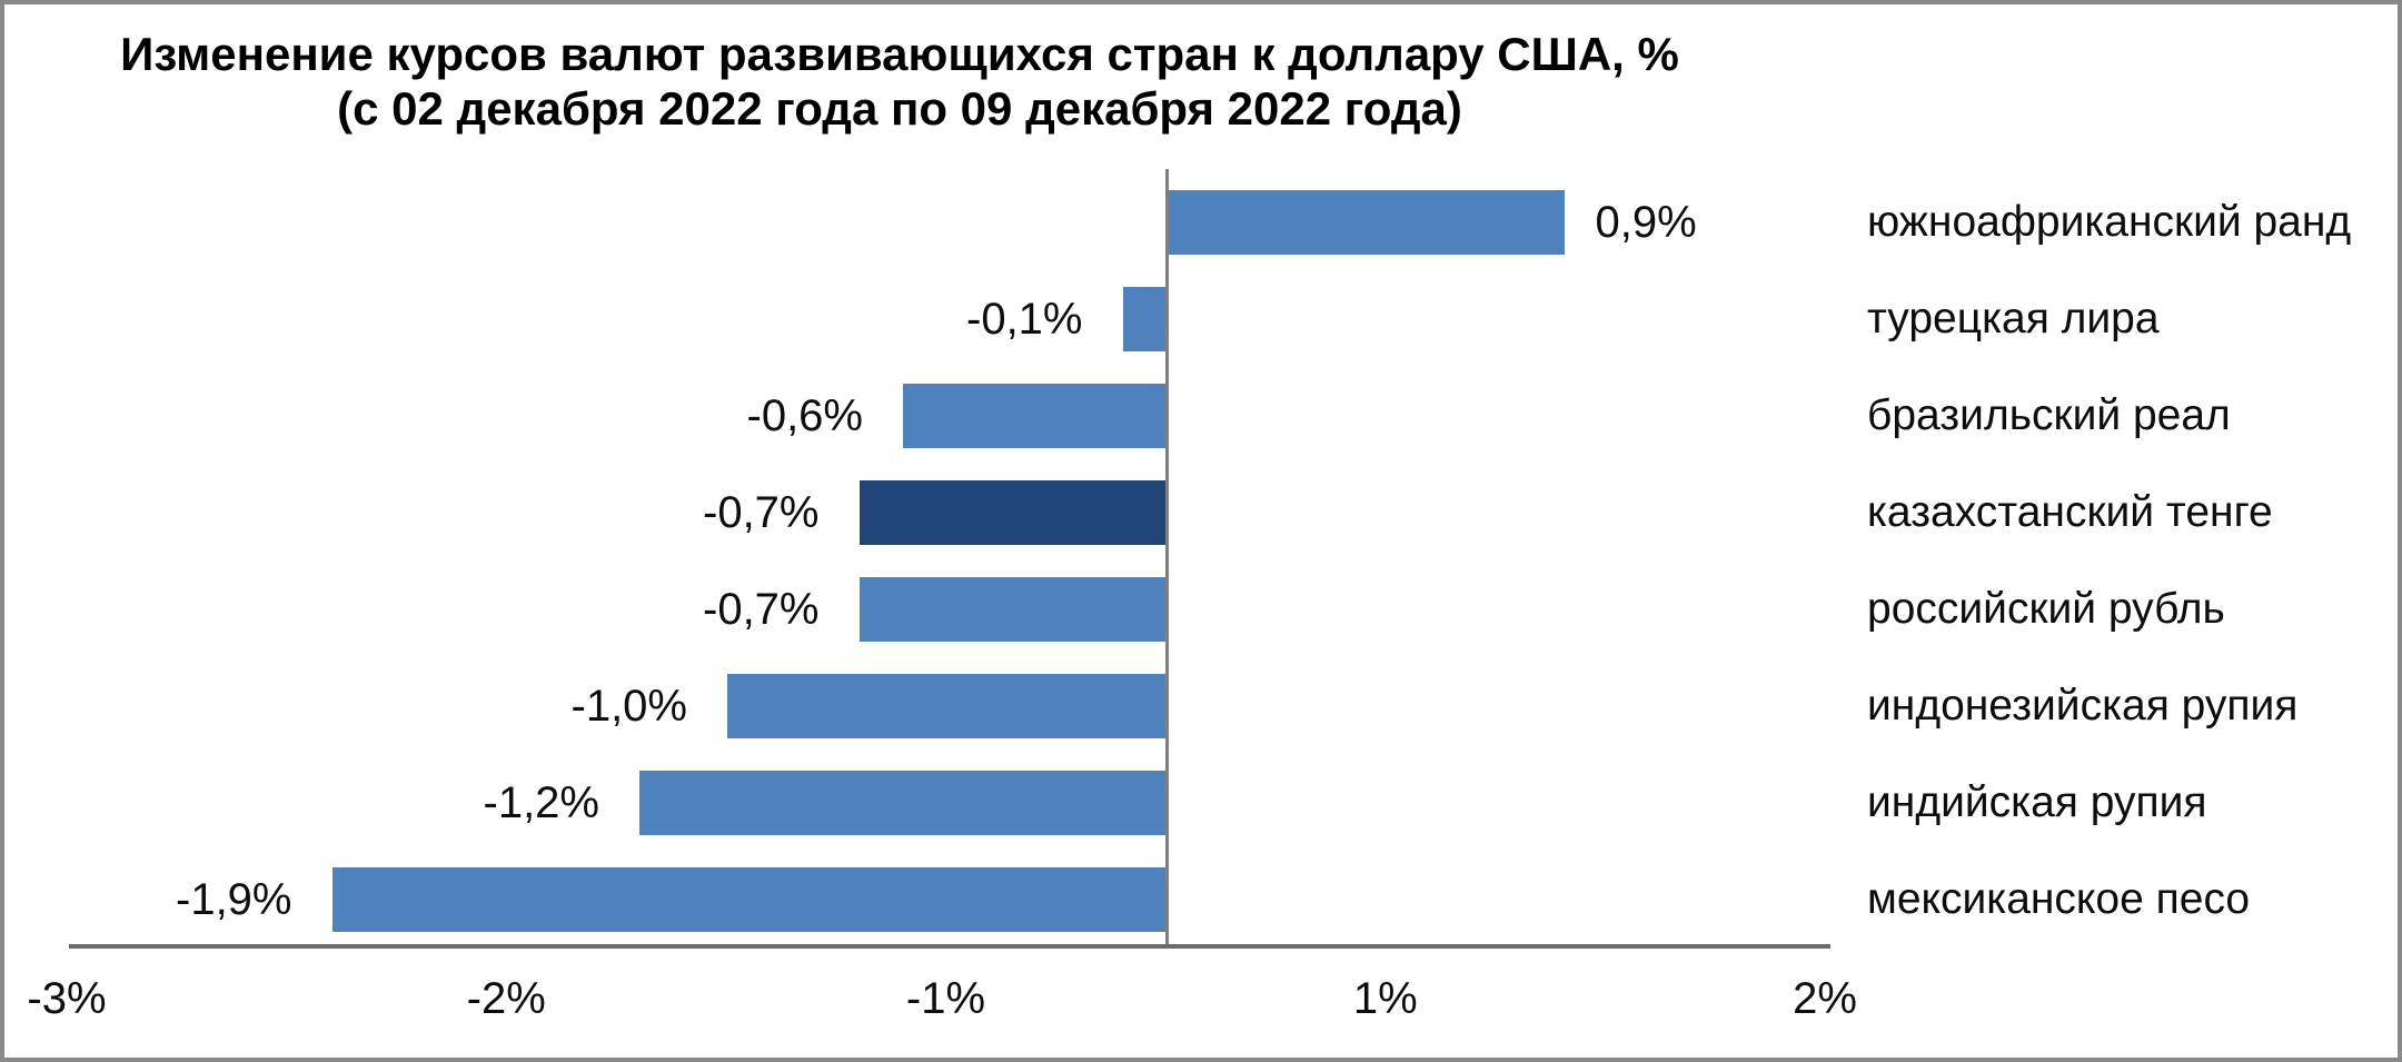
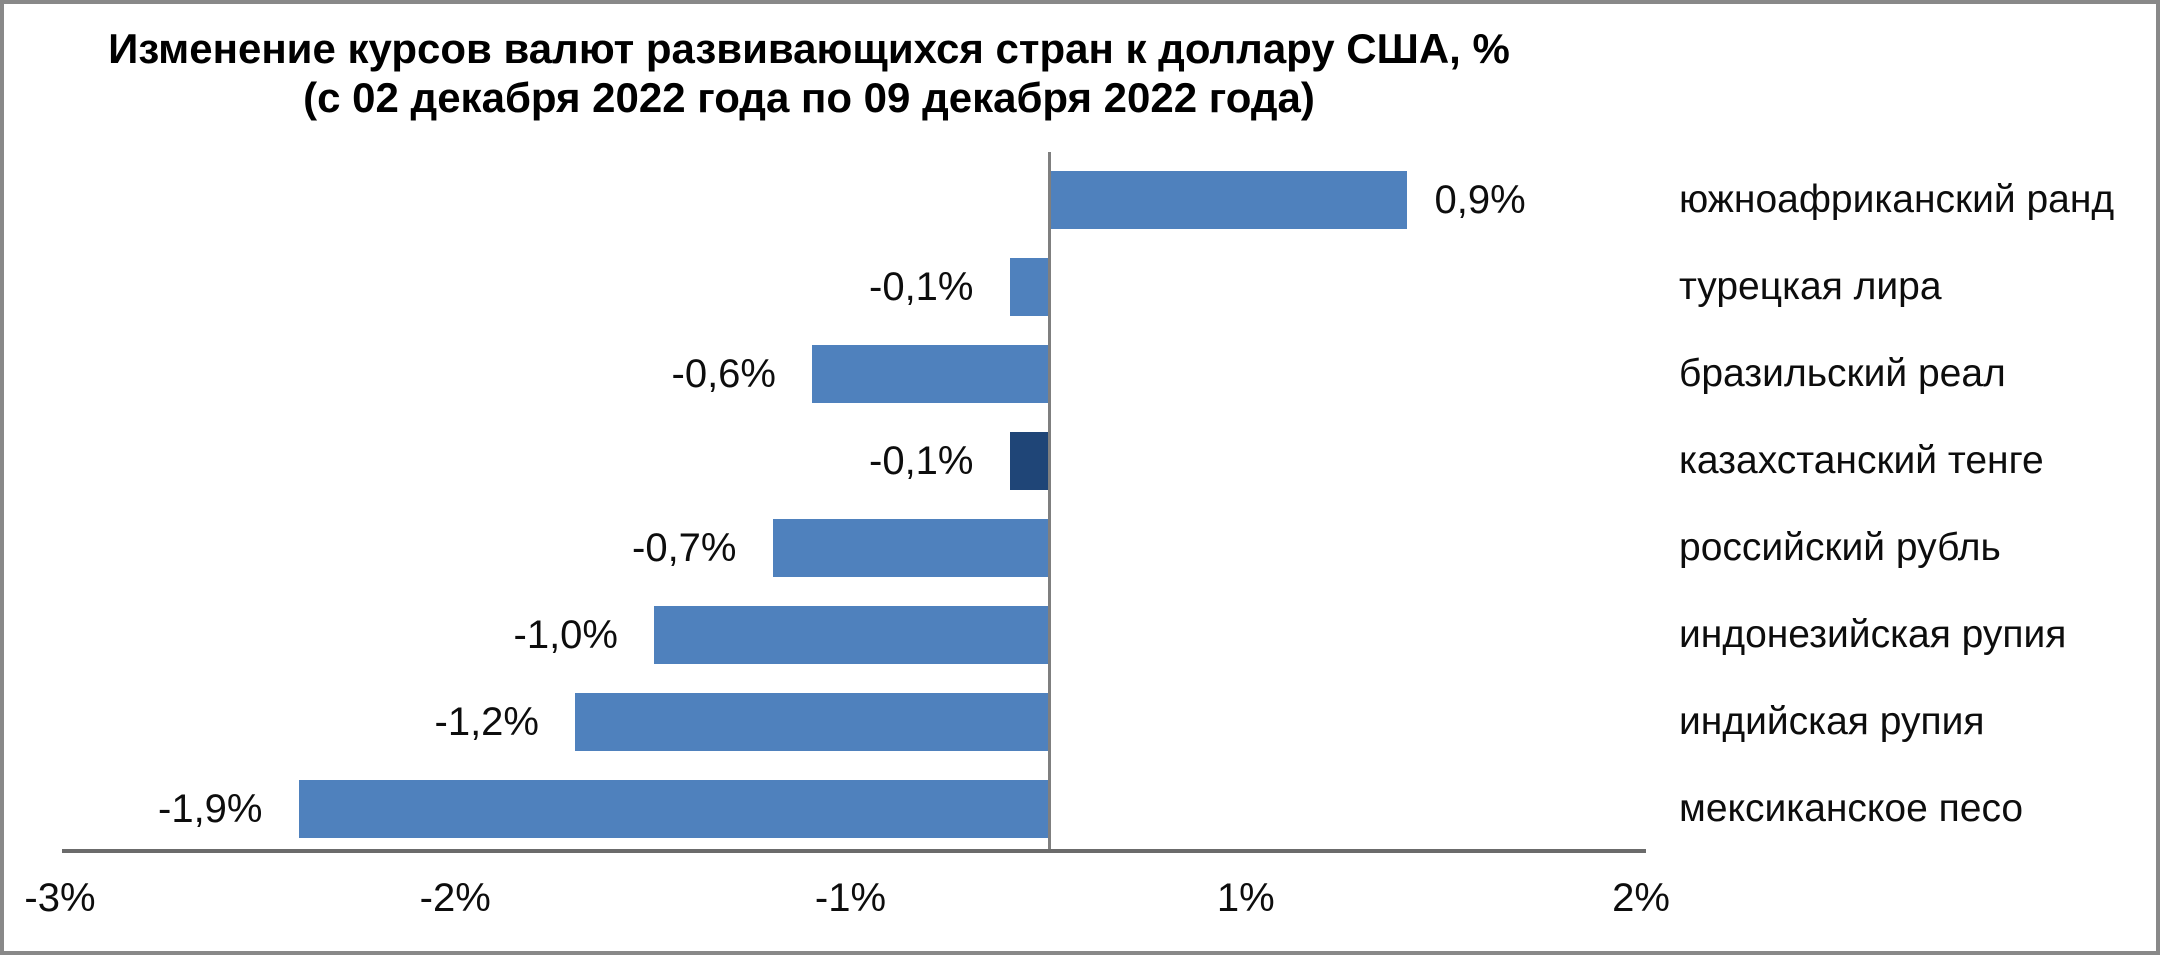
казахстанский тенге: -0,7% -> -0,1%
